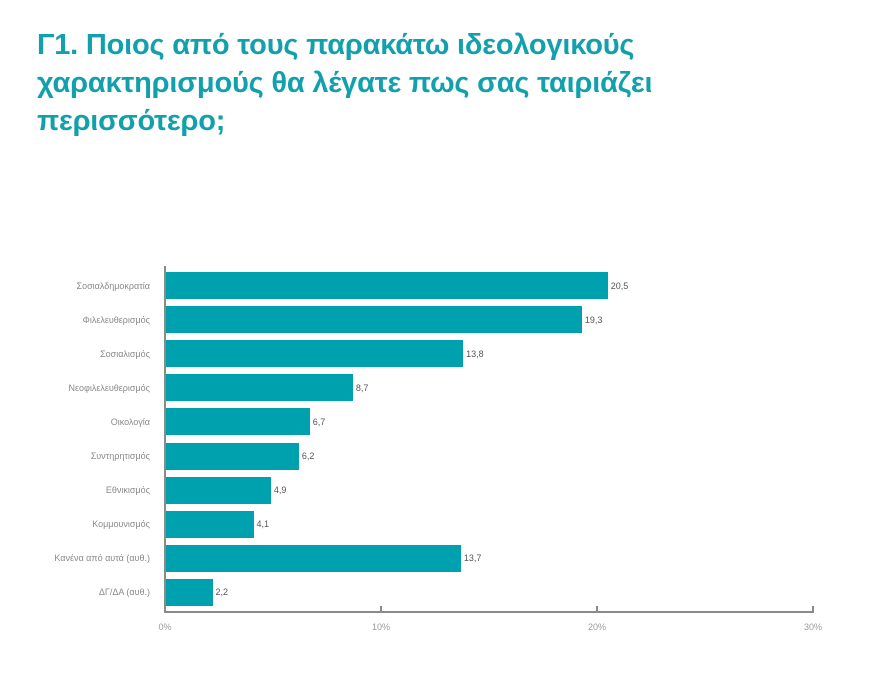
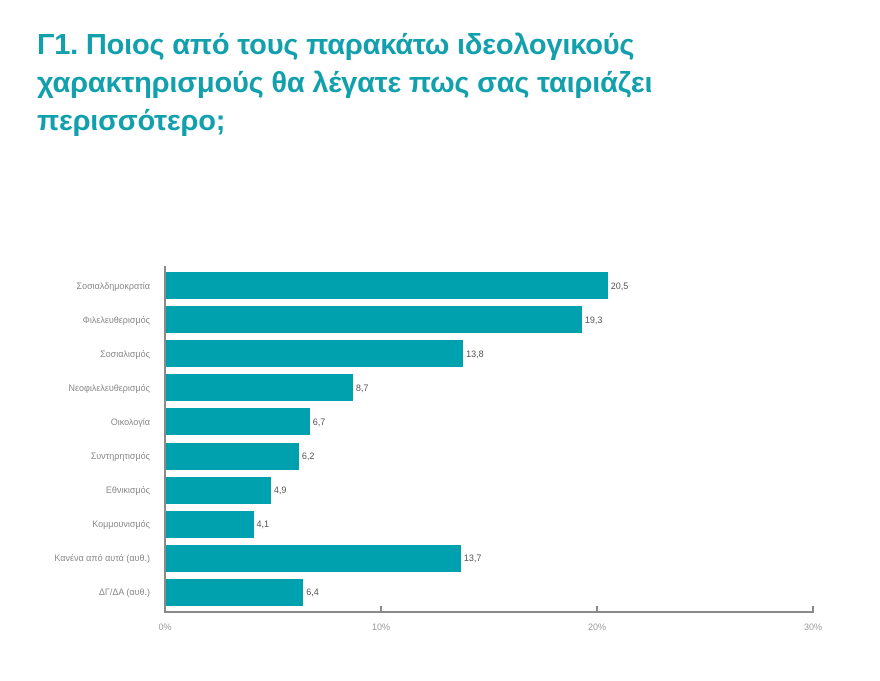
ΔΓ/ΔΑ (αυθ.): 2,2 -> 6,4
